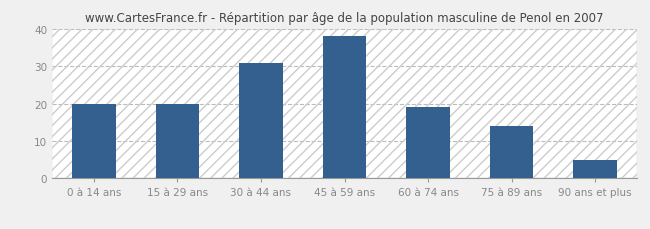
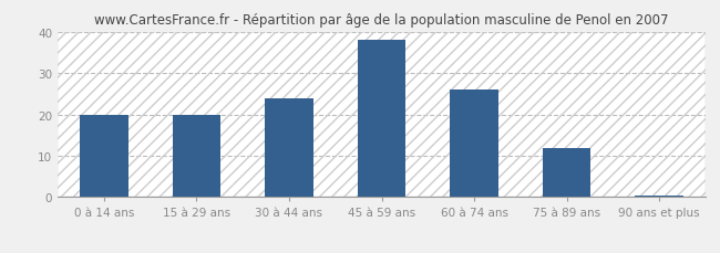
30 à 44 ans: 31.0 -> 24.0
60 à 74 ans: 19.0 -> 26.0
75 à 89 ans: 14.0 -> 12.0
90 ans et plus: 5.0 -> 0.5
